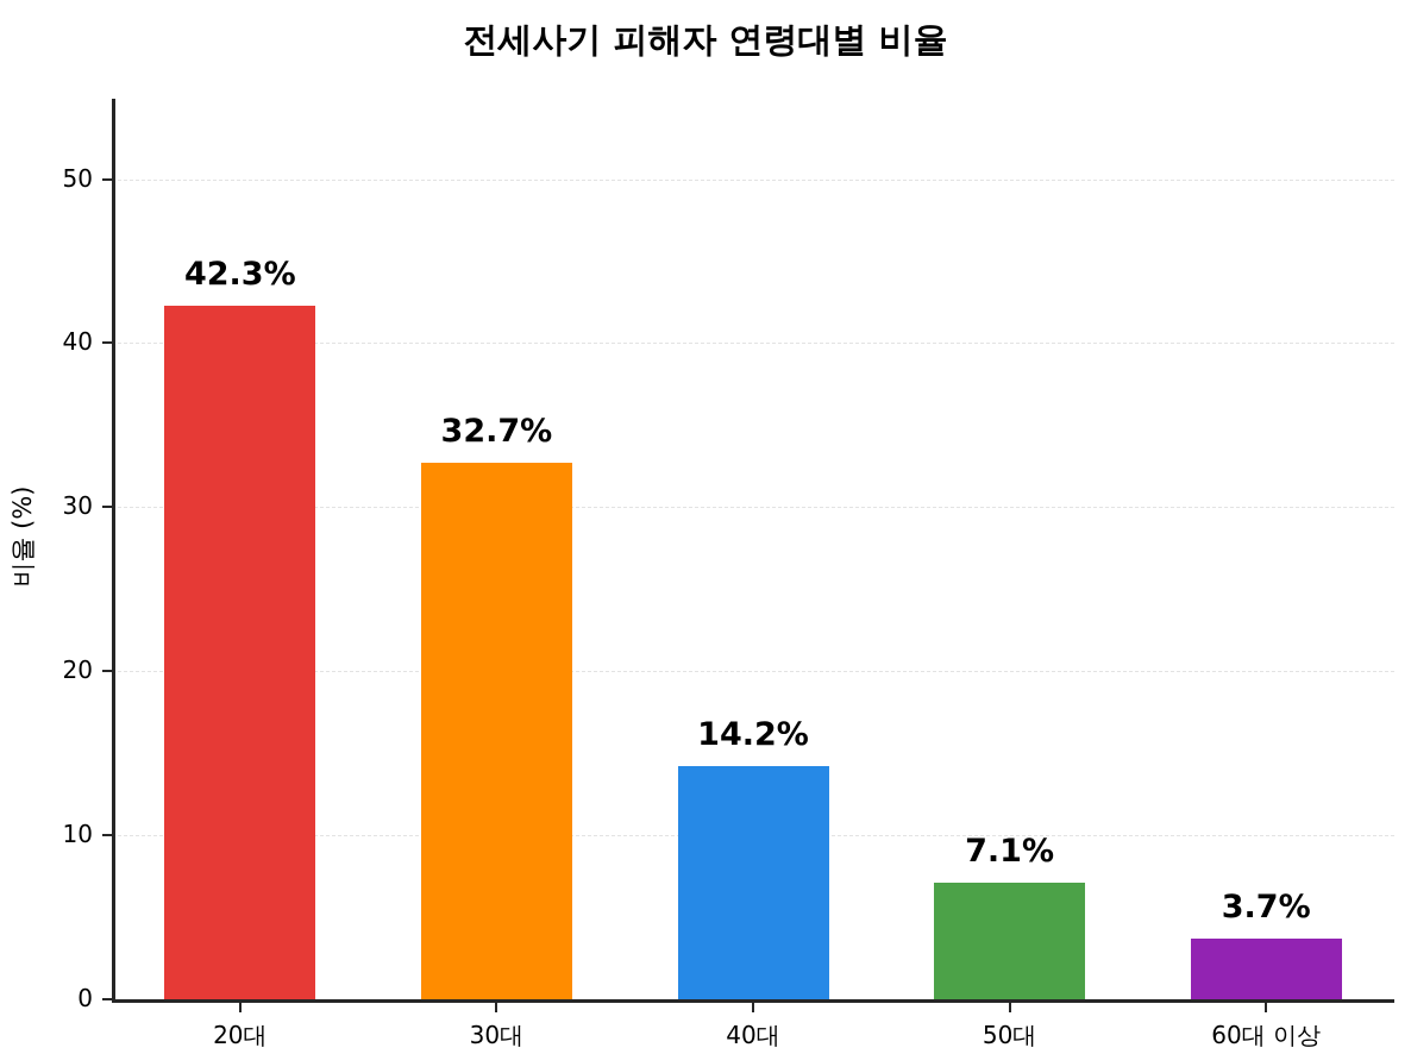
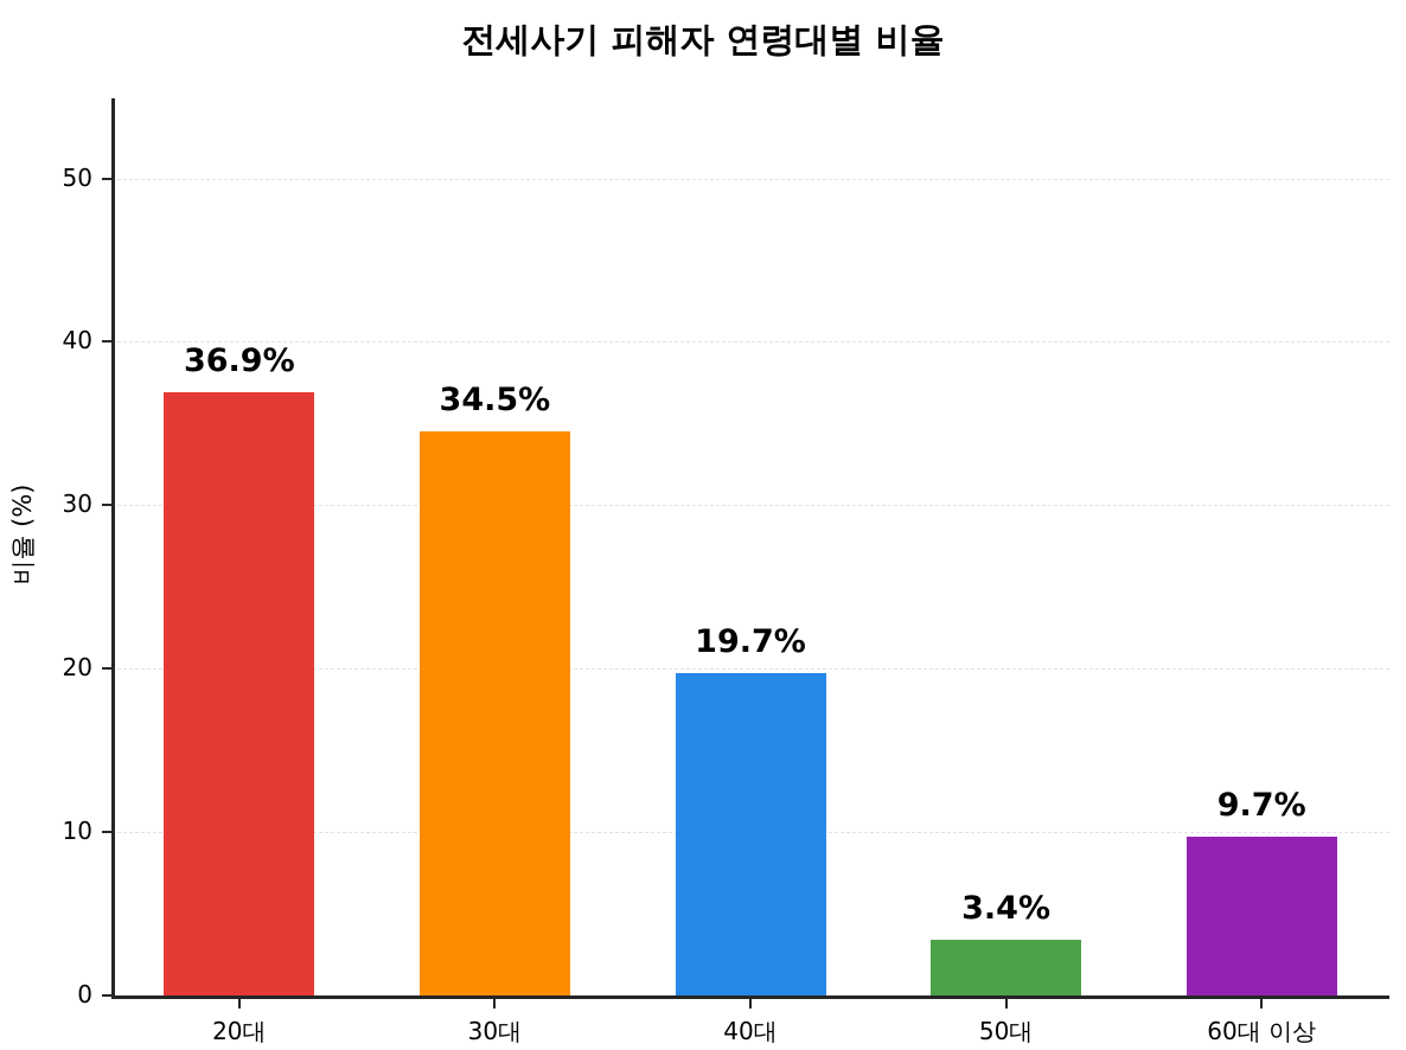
20대: 42.3% -> 36.9%
30대: 32.7% -> 34.5%
40대: 14.2% -> 19.7%
50대: 7.1% -> 3.4%
60대 이상: 3.7% -> 9.7%
